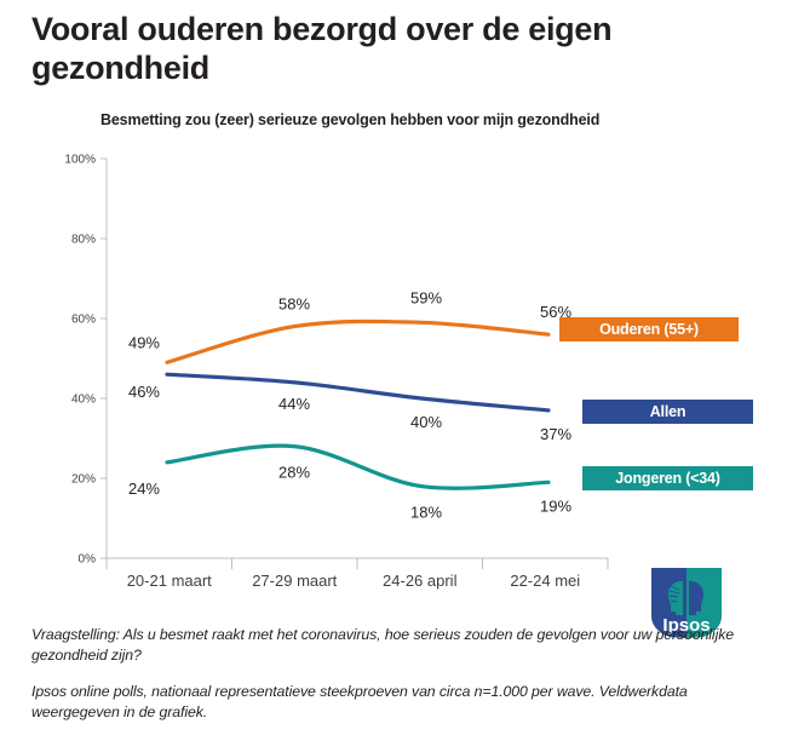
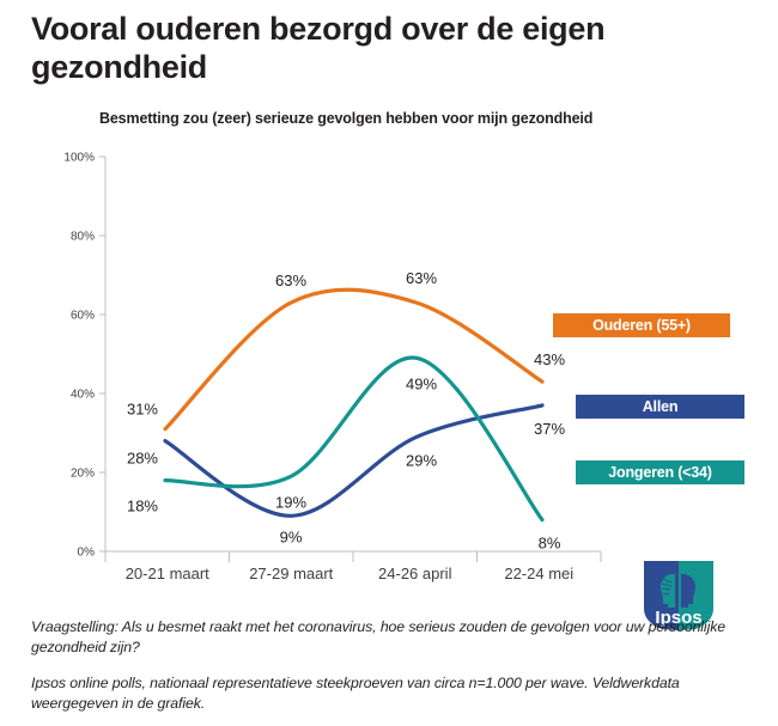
Ouderen (55+)/20-21 maart: 49% -> 31%
Allen/20-21 maart: 46% -> 28%
Jongeren (<34)/20-21 maart: 24% -> 18%
Ouderen (55+)/27-29 maart: 58% -> 63%
Allen/27-29 maart: 44% -> 9%
Jongeren (<34)/27-29 maart: 28% -> 19%
Ouderen (55+)/24-26 april: 59% -> 63%
Allen/24-26 april: 40% -> 29%
Jongeren (<34)/24-26 april: 18% -> 49%
Ouderen (55+)/22-24 mei: 56% -> 43%
Jongeren (<34)/22-24 mei: 19% -> 8%
